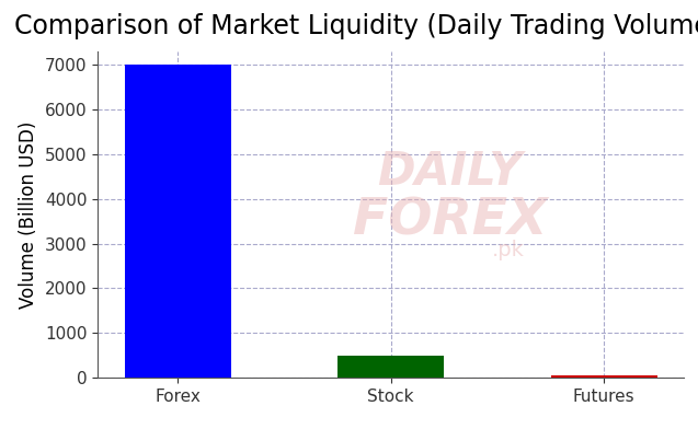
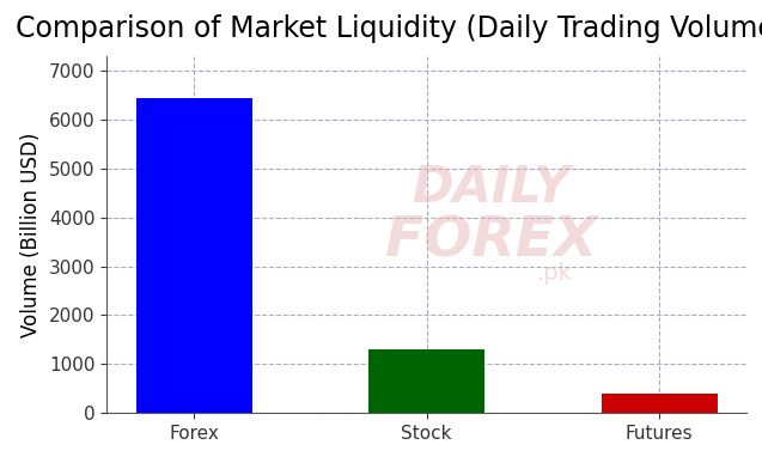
Forex: 7000 -> 6450
Stock: 500 -> 1300
Futures: 50 -> 400
